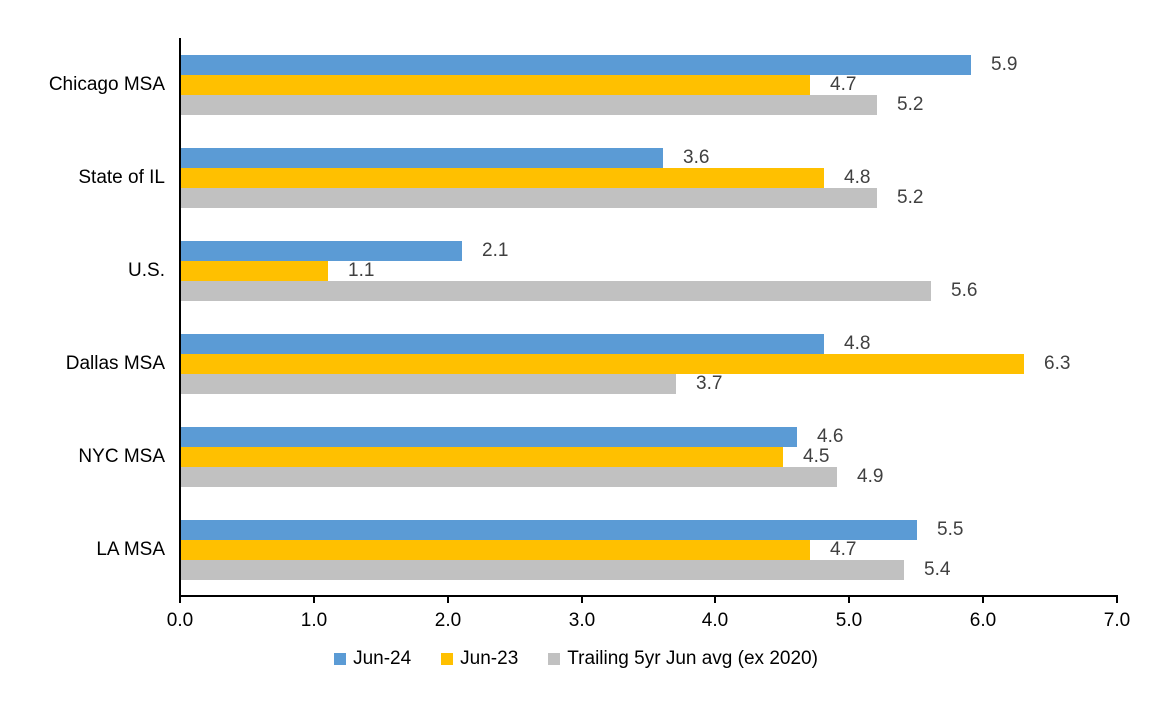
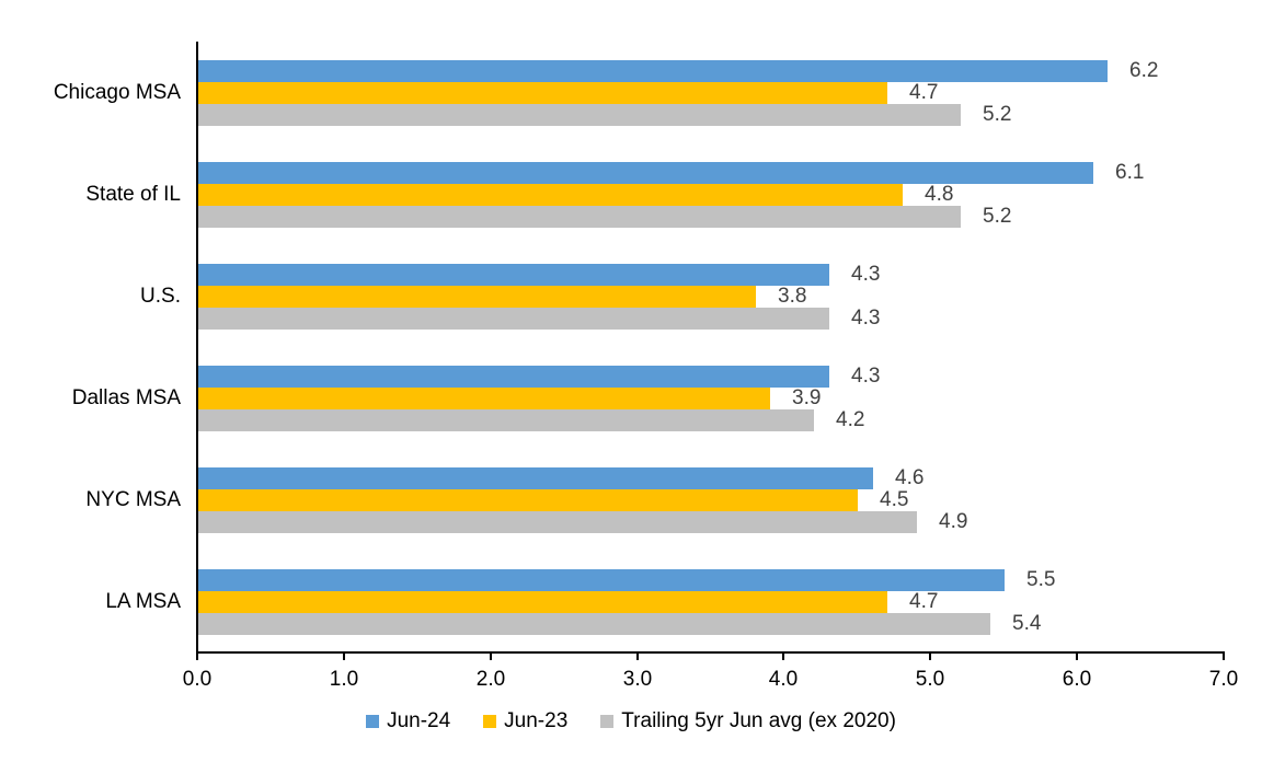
Jun-24/Chicago MSA: 5.9 -> 6.2
Jun-24/State of IL: 3.6 -> 6.1
Jun-24/U.S.: 2.1 -> 4.3
Jun-23/U.S.: 1.1 -> 3.8
Trailing 5yr Jun avg (ex 2020)/U.S.: 5.6 -> 4.3
Jun-24/Dallas MSA: 4.8 -> 4.3
Jun-23/Dallas MSA: 6.3 -> 3.9
Trailing 5yr Jun avg (ex 2020)/Dallas MSA: 3.7 -> 4.2
